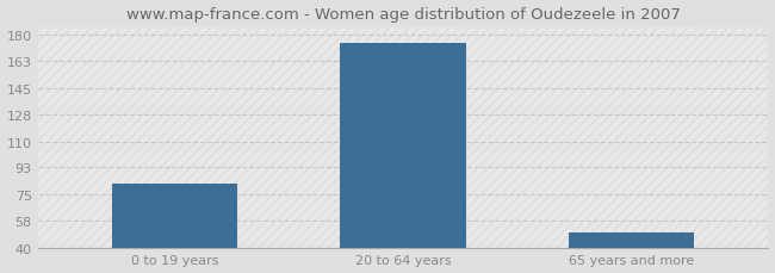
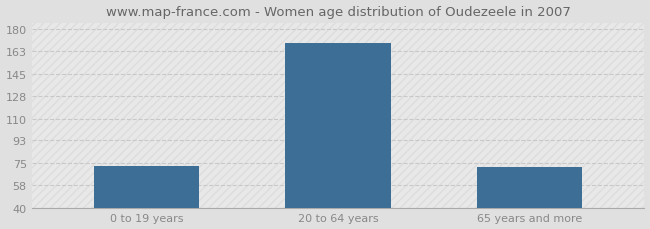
0 to 19 years: 82 -> 73
20 to 64 years: 175 -> 169
65 years and more: 50 -> 72
